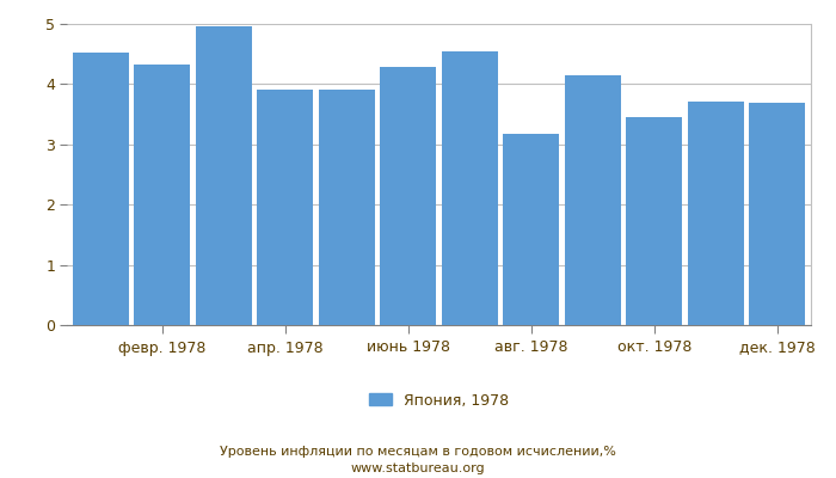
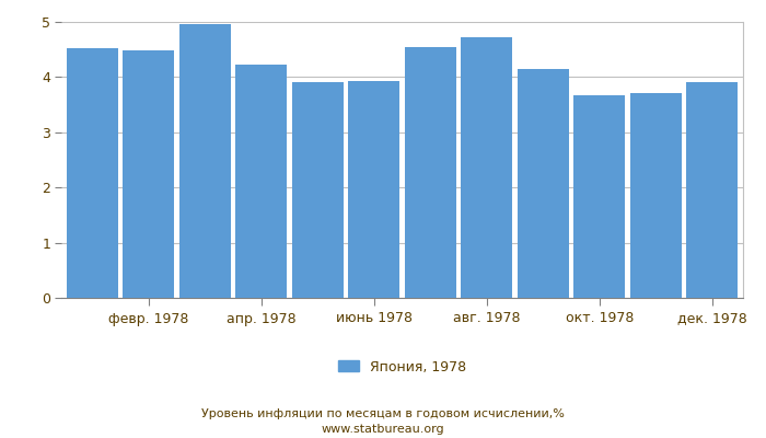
февр. 1978: 4.32 -> 4.49
апр. 1978: 3.90 -> 4.22
июнь 1978: 4.28 -> 3.93
авг. 1978: 3.18 -> 4.72
окт. 1978: 3.46 -> 3.67
дек. 1978: 3.70 -> 3.90
